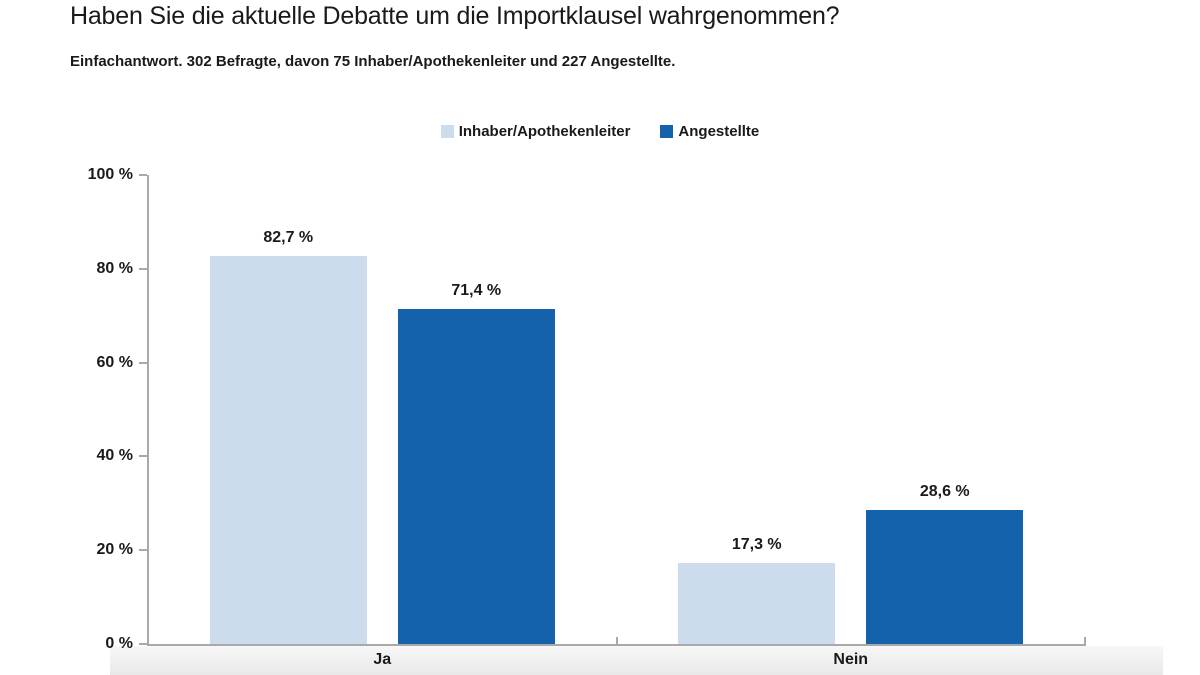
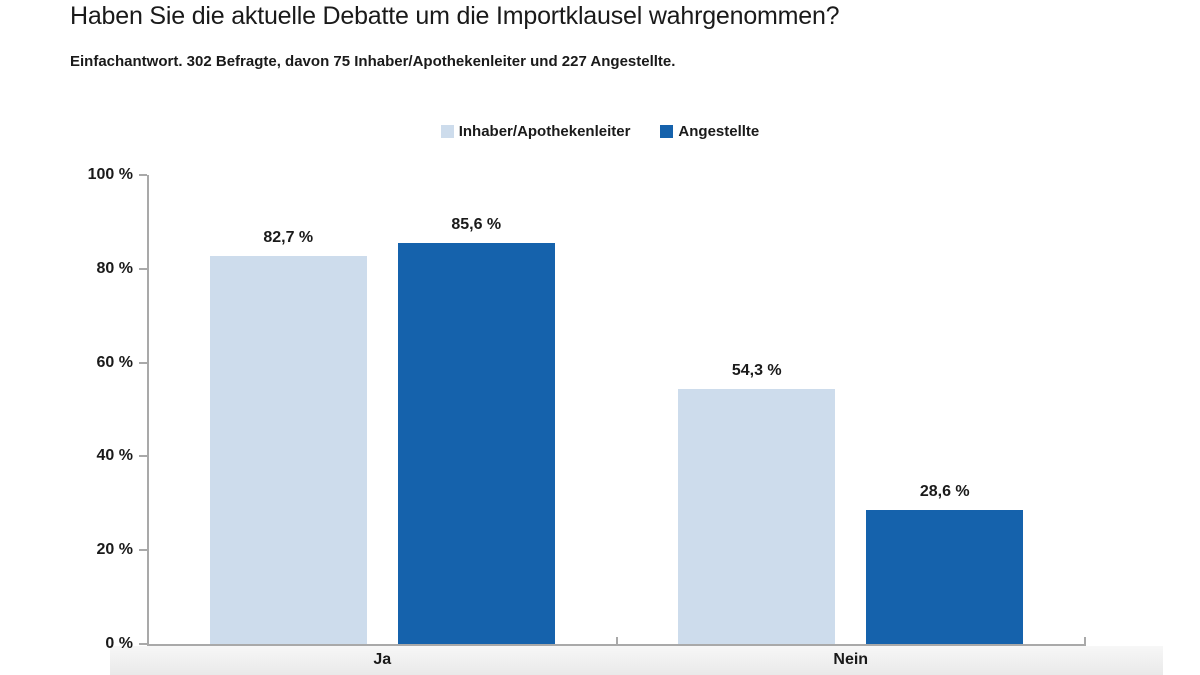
Angestellte/Ja: 71,4 -> 85,6
Inhaber/Apothekenleiter/Nein: 17,3 -> 54,3
